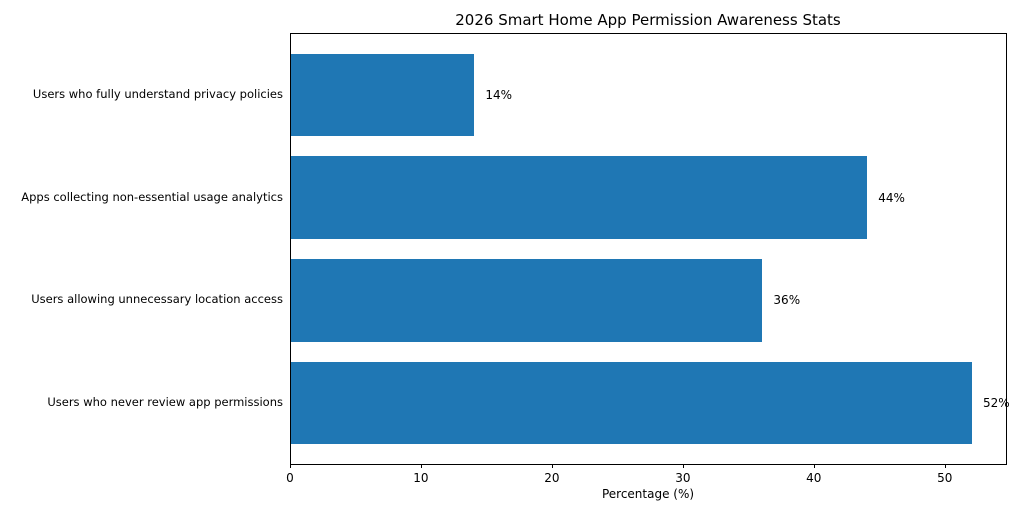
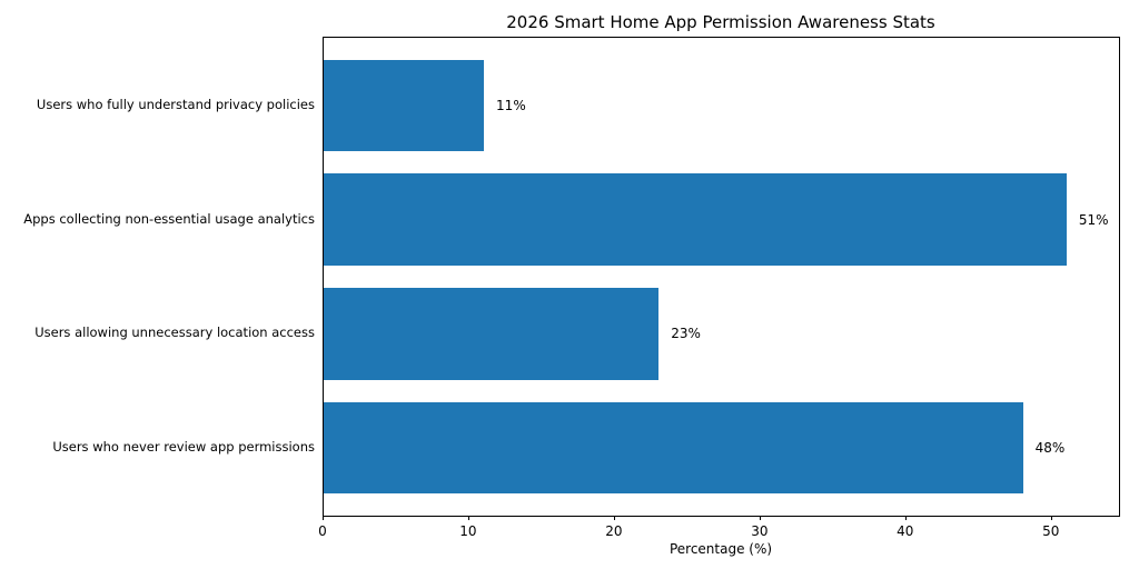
Users who fully understand privacy policies: 14% -> 11%
Apps collecting non-essential usage analytics: 44% -> 51%
Users allowing unnecessary location access: 36% -> 23%
Users who never review app permissions: 52% -> 48%
